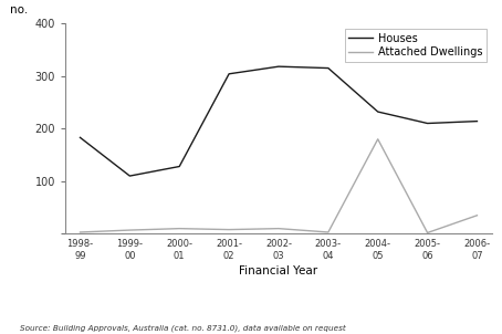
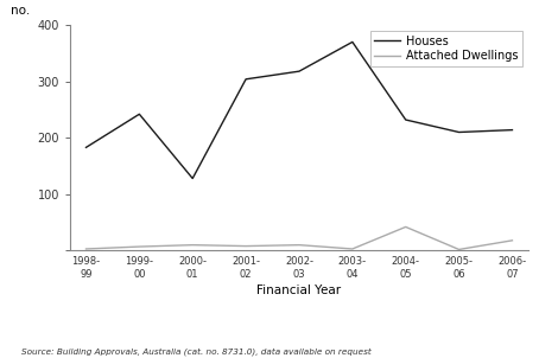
Houses/1999- 00: 110 -> 242
Houses/2003- 04: 315 -> 370
Attached Dwellings/2004- 05: 180 -> 42
Attached Dwellings/2006- 07: 35 -> 18
